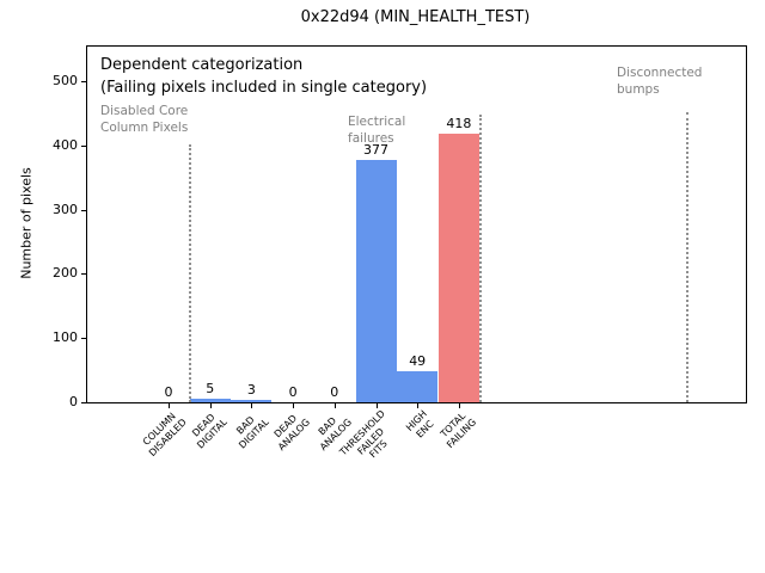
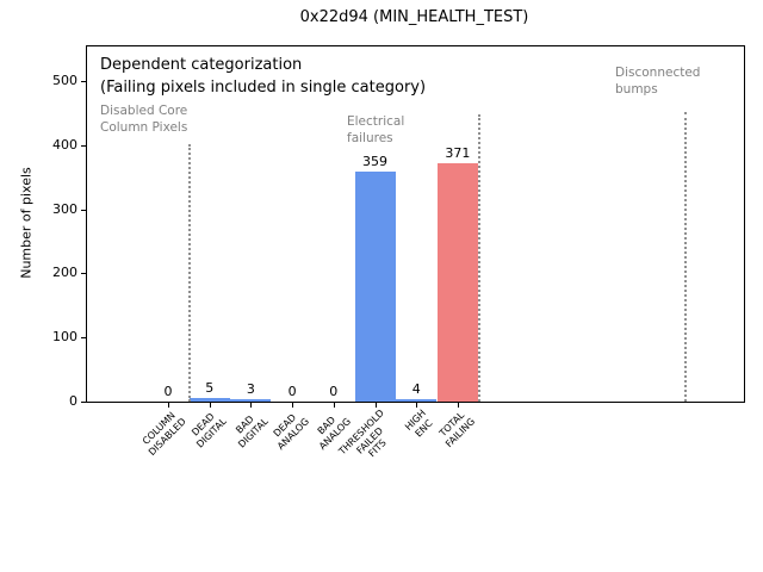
THRESHOLD FAILED FITS: 377 -> 359
HIGH ENC: 49 -> 4
TOTAL FAILING: 418 -> 371
